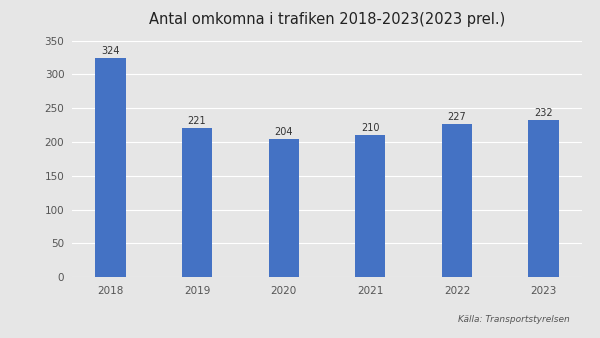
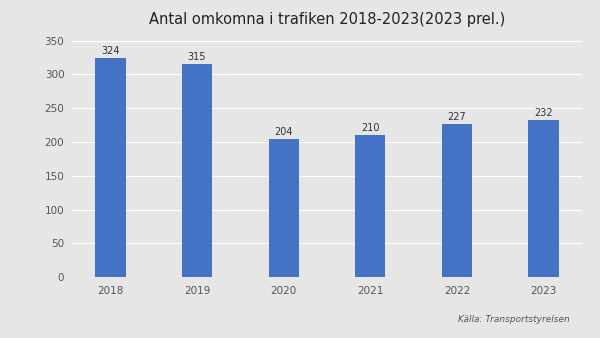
2019: 221 -> 315
